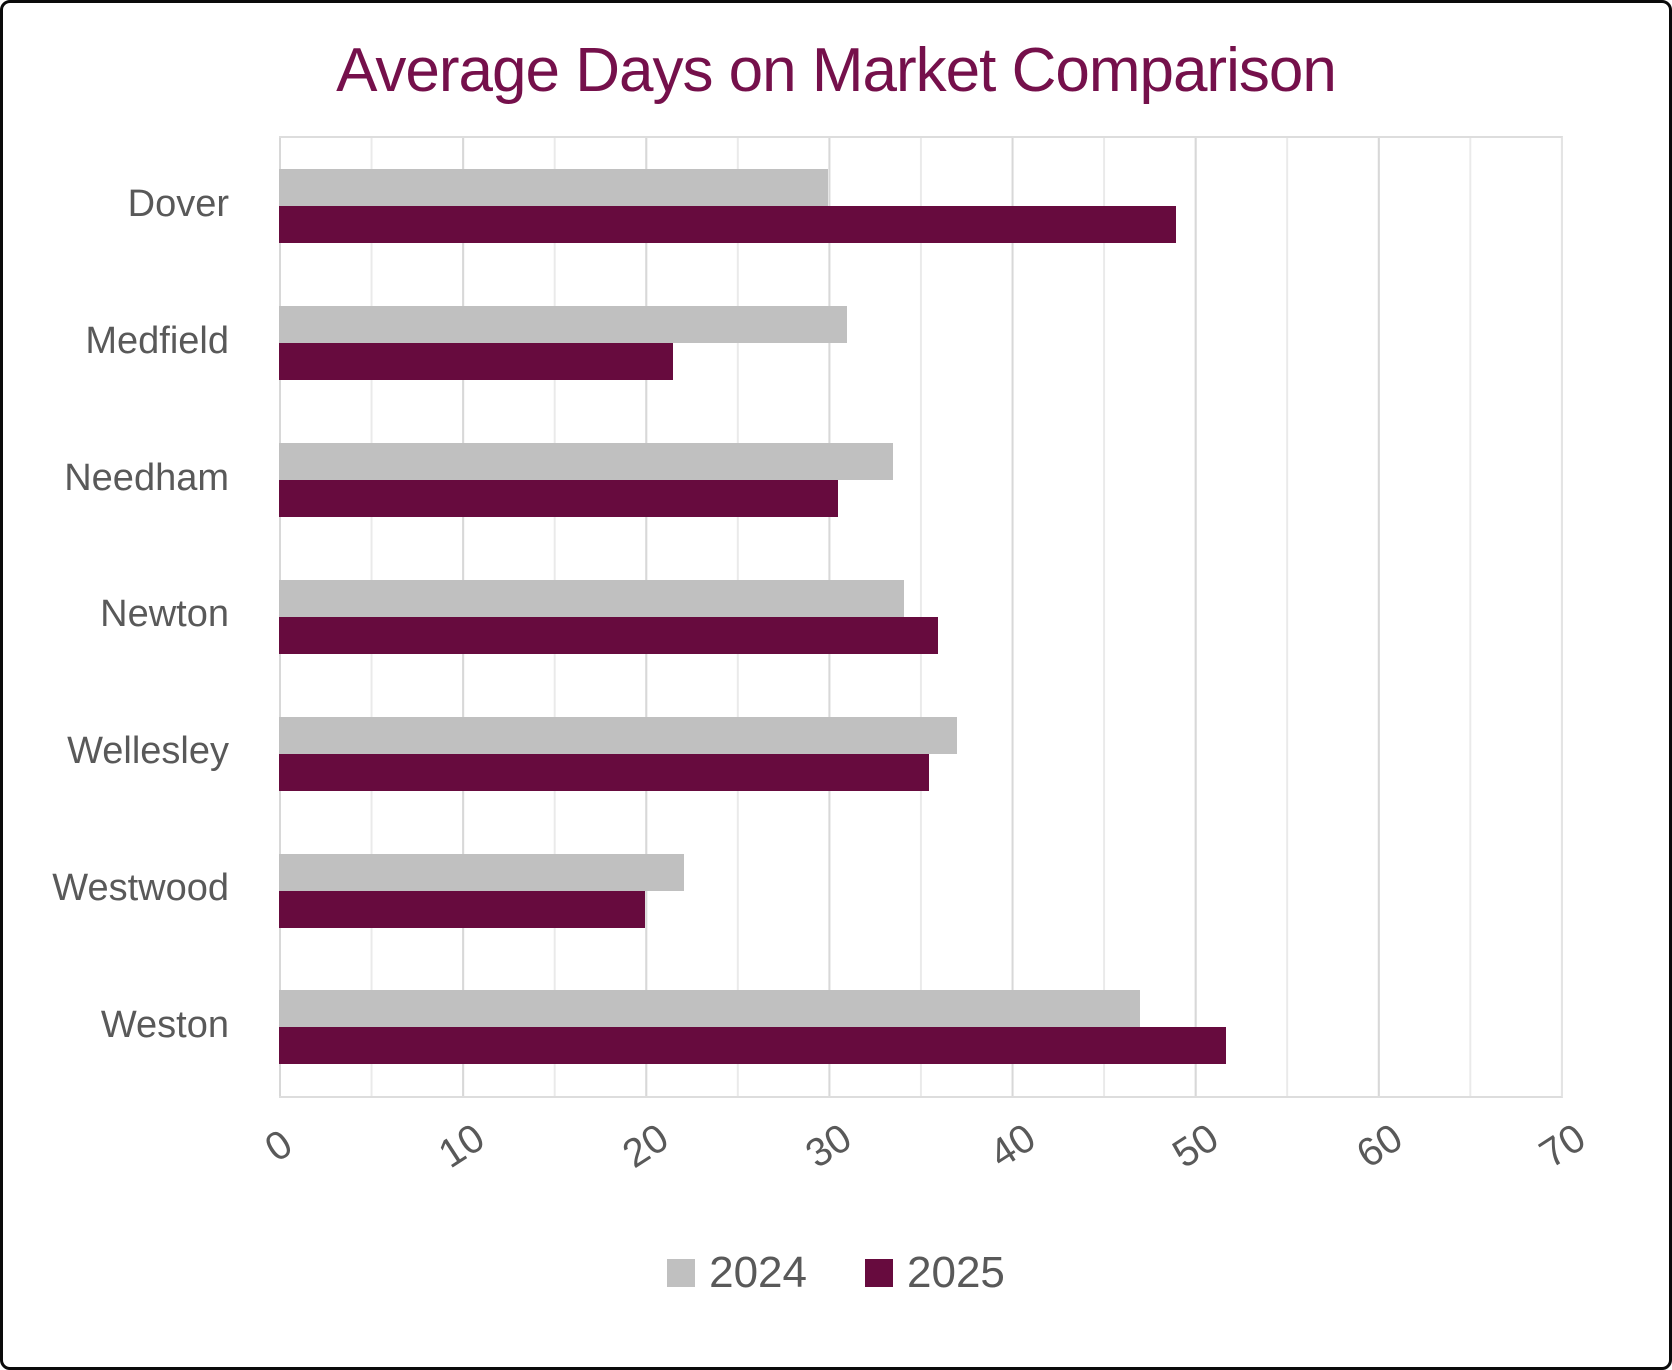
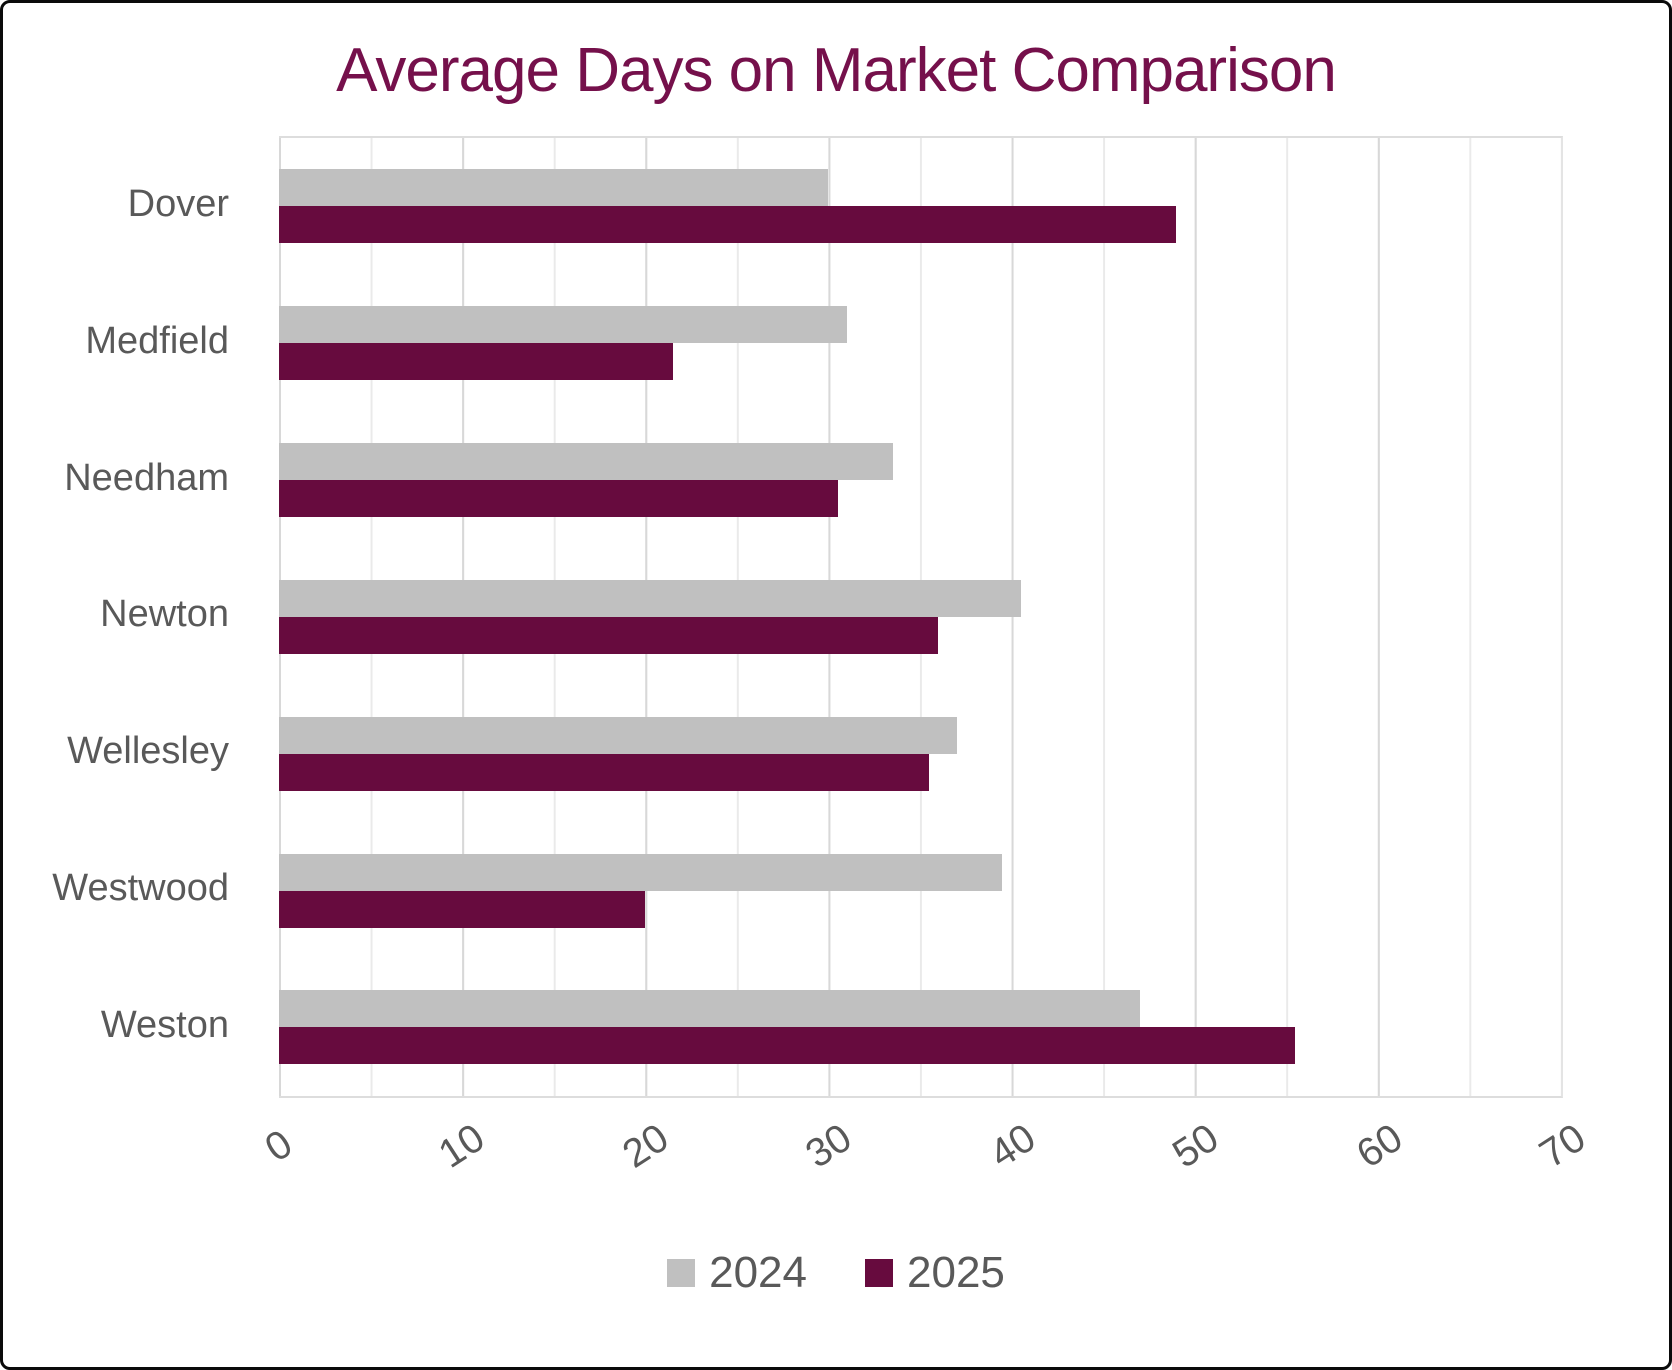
2024/Newton: 34.1 -> 40.5
2024/Westwood: 22.1 -> 39.5
2025/Weston: 51.7 -> 55.5
